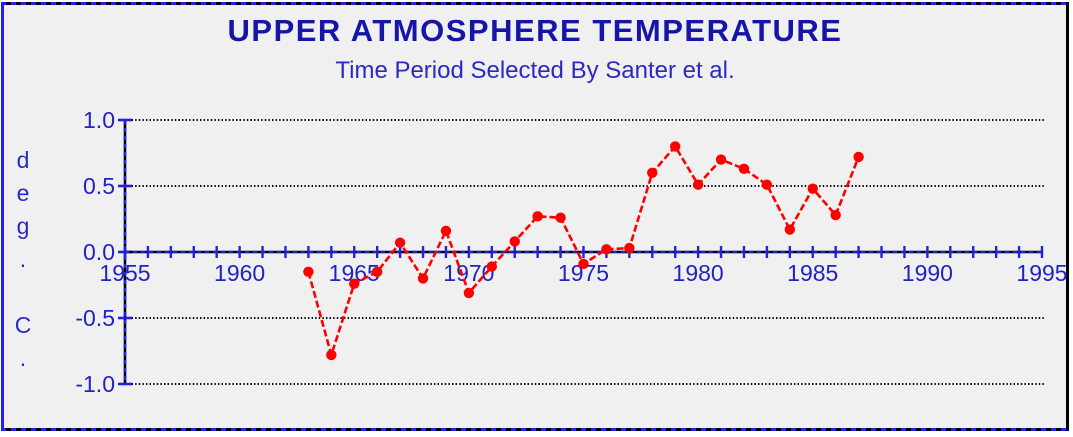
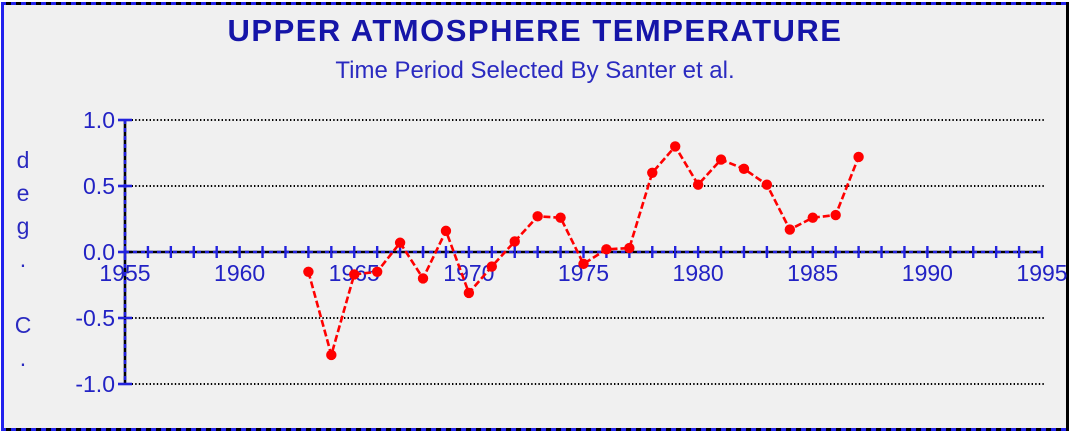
1965: -0.24 -> -0.17
1985: 0.48 -> 0.26
